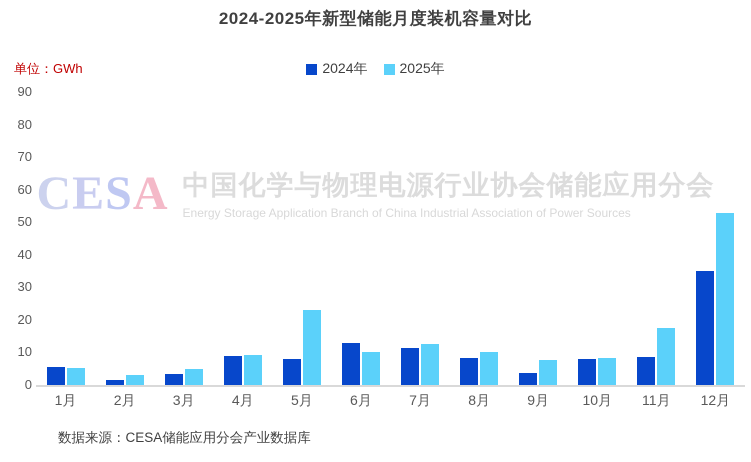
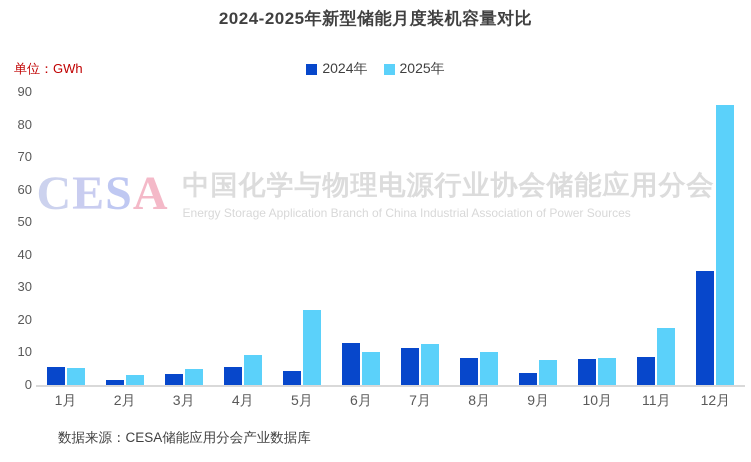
2024年/4月: 9 -> 5
2024年/5月: 8 -> 4
2025年/12月: 53 -> 86
